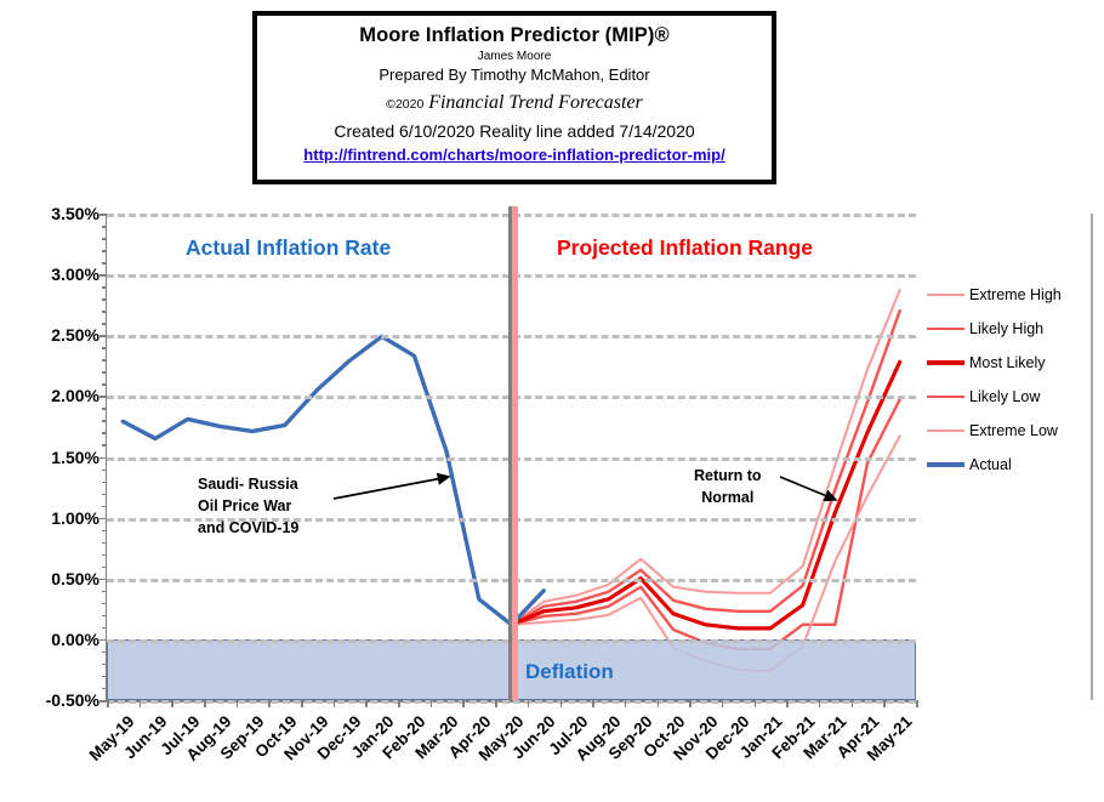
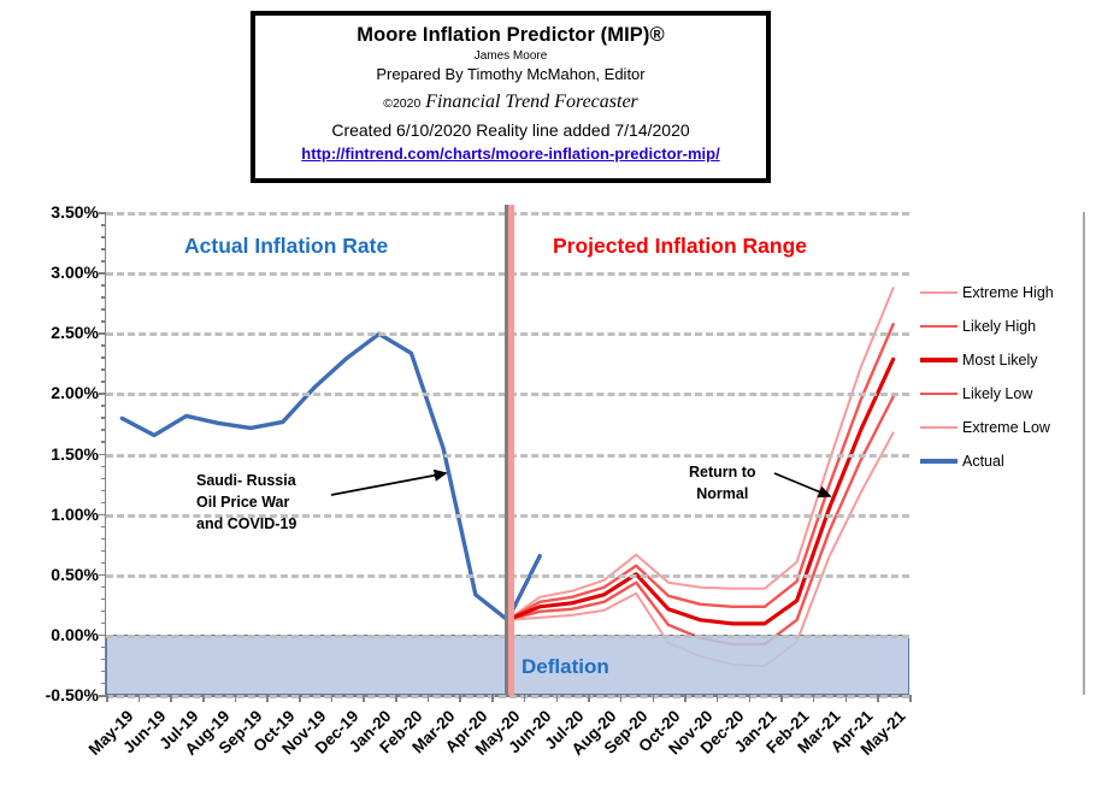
Actual/Jun-20: 0.40% -> 0.65%
Likely Low/Mar-21: 0.12% -> 0.85%
Likely High/May-21: 2.70% -> 2.57%
